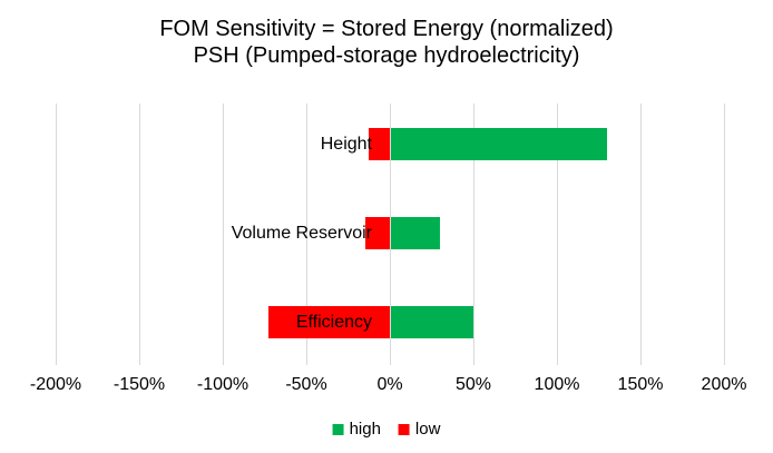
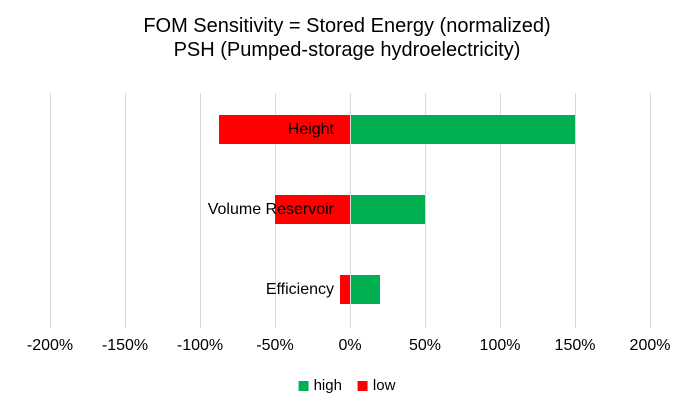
high/Height: 130% -> 150%
low/Height: -13% -> -88%
high/Volume Reservoir: 30% -> 50%
low/Volume Reservoir: -15% -> -50%
high/Efficiency: 50% -> 20%
low/Efficiency: -73% -> -7%
